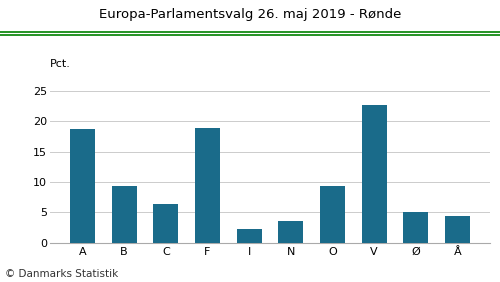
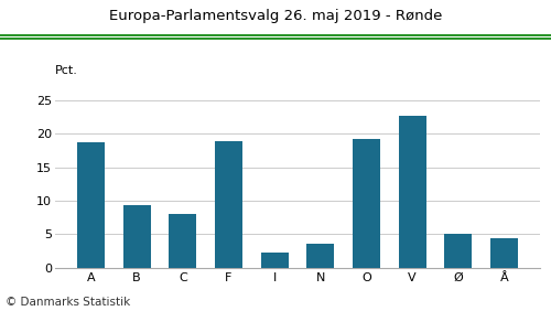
C: 6.3 -> 8.0
O: 9.4 -> 19.2
